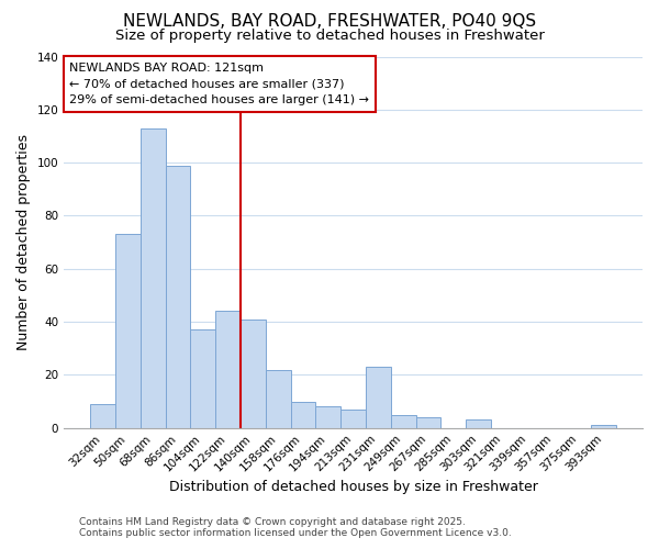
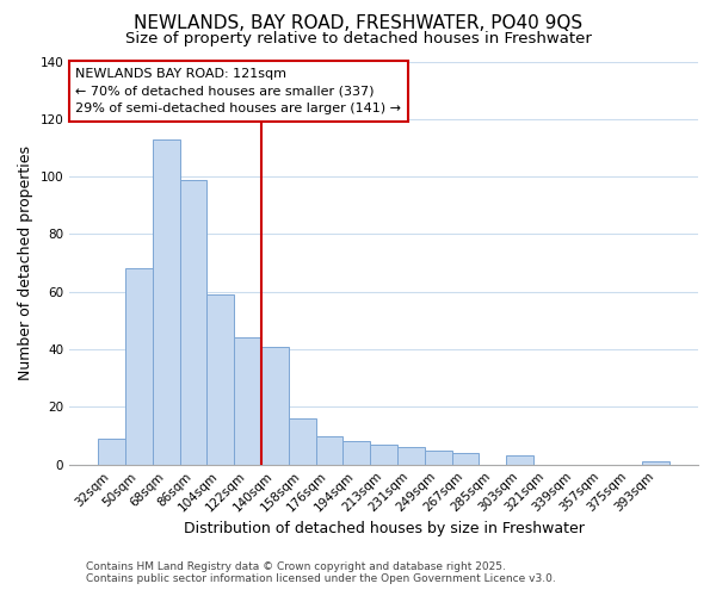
50sqm: 73 -> 68
104sqm: 37 -> 59
158sqm: 22 -> 16
231sqm: 23 -> 6
